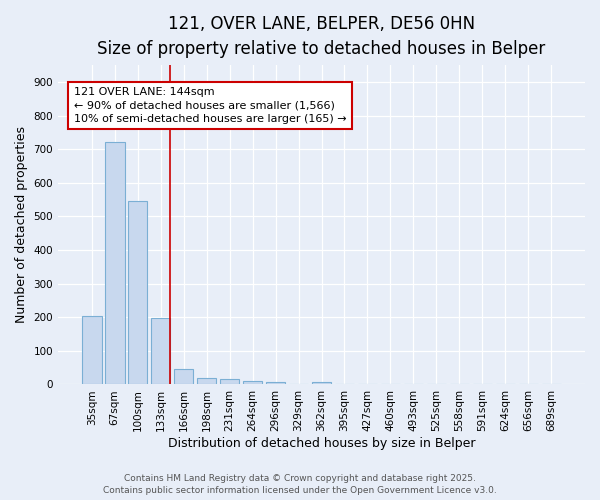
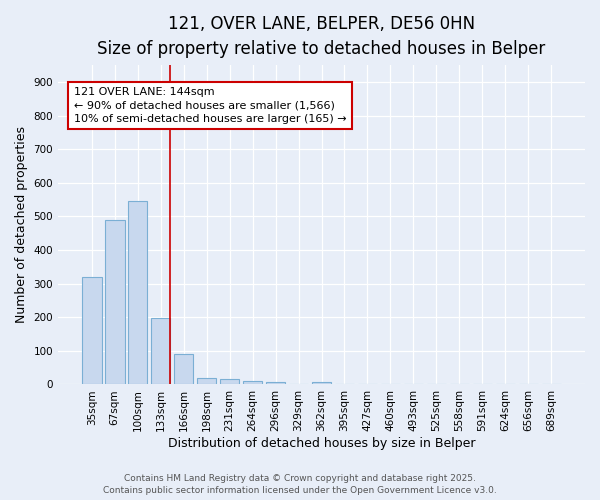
35sqm: 203 -> 320
67sqm: 720 -> 490
166sqm: 46 -> 90
